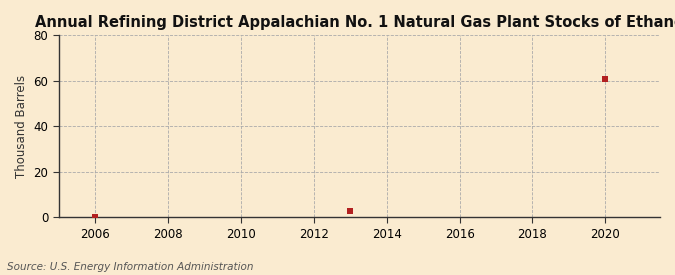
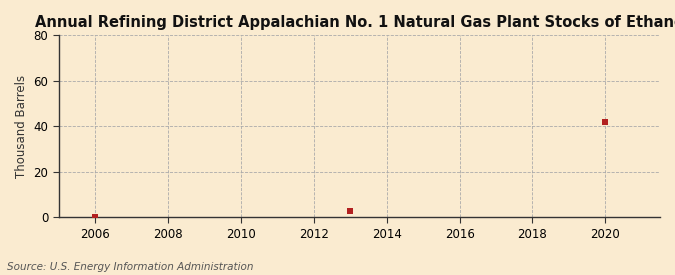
2020: 61 -> 42
